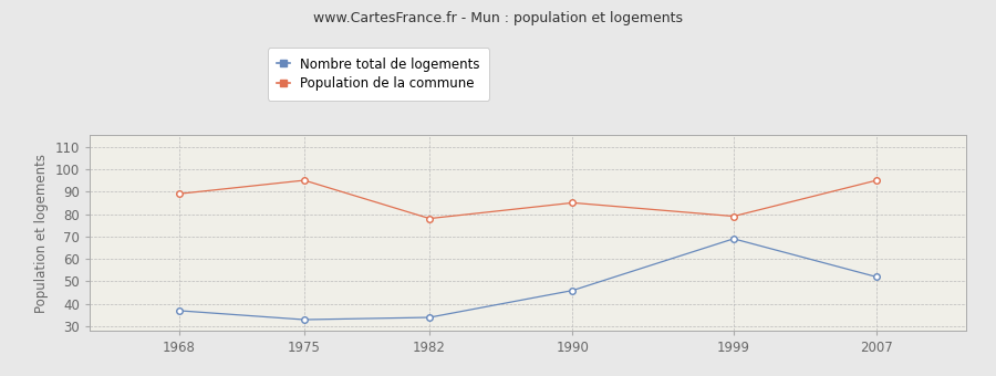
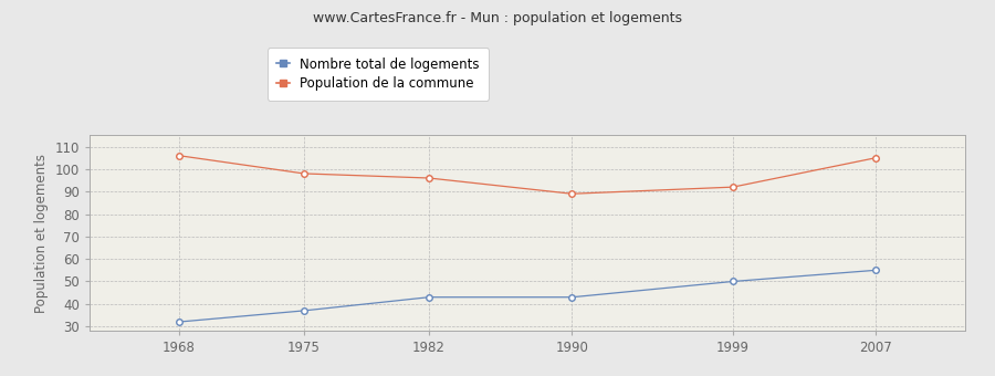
Nombre total de logements/1968: 37 -> 32
Population de la commune/1968: 89 -> 106
Nombre total de logements/1975: 33 -> 37
Population de la commune/1975: 95 -> 98
Nombre total de logements/1982: 34 -> 43
Population de la commune/1982: 78 -> 96
Nombre total de logements/1990: 46 -> 43
Population de la commune/1990: 85 -> 89
Nombre total de logements/1999: 69 -> 50
Population de la commune/1999: 79 -> 92
Nombre total de logements/2007: 52 -> 55
Population de la commune/2007: 95 -> 105
